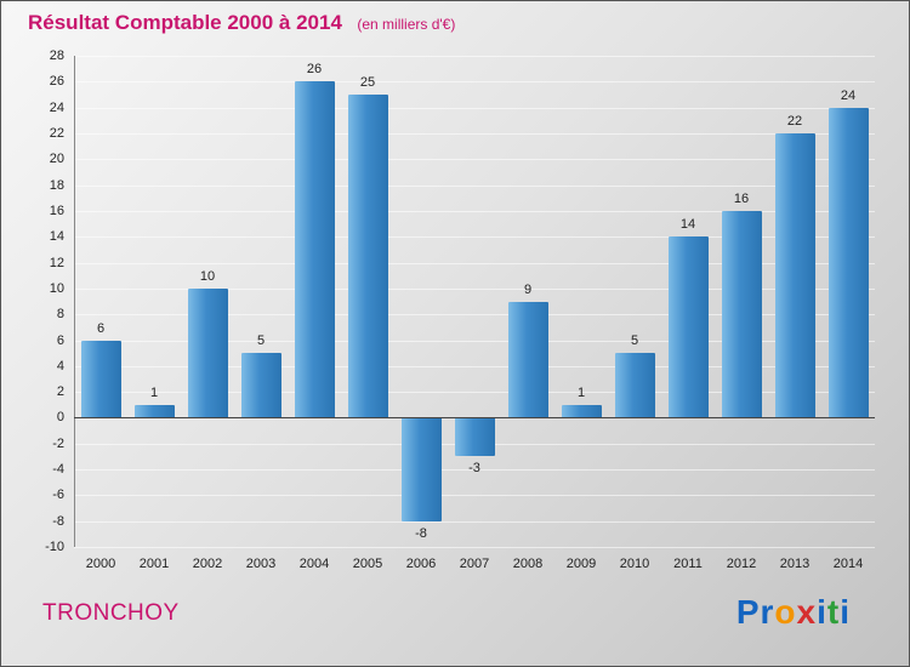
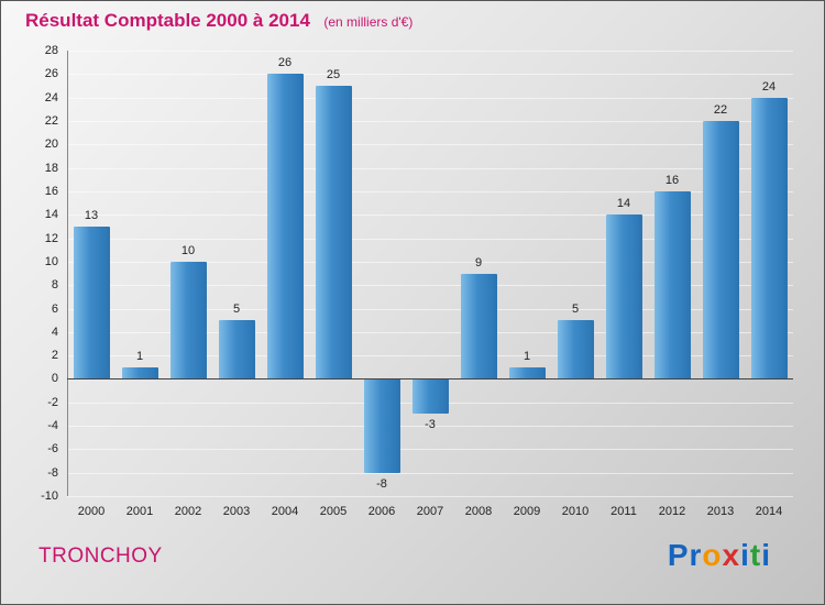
2000: 6 -> 13
